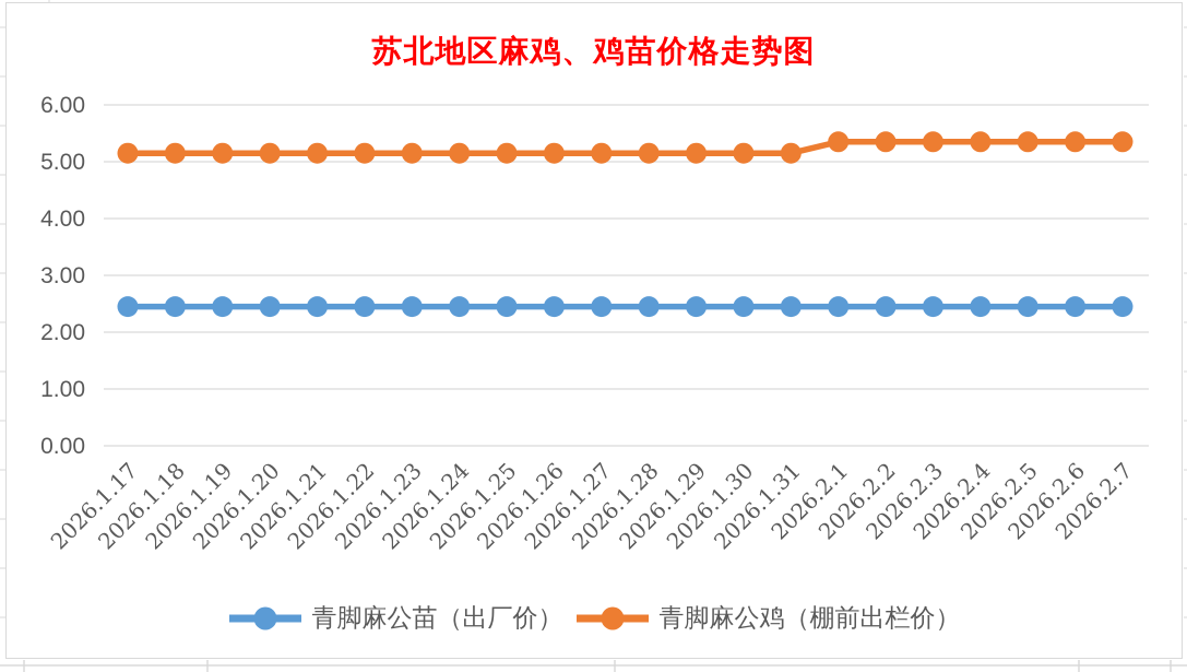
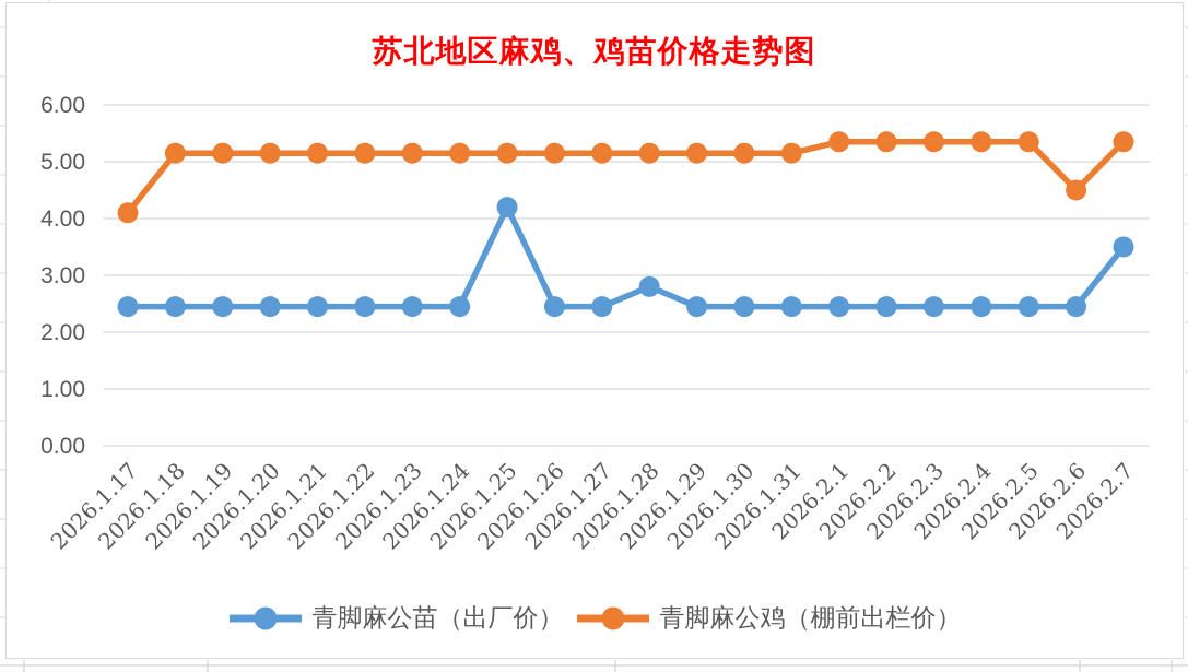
青脚麻公鸡（棚前出栏价）/2026.1.17: 5.2 -> 4.1
青脚麻公苗（出厂价）/2026.1.25: 2.5 -> 4.2
青脚麻公苗（出厂价）/2026.1.28: 2.5 -> 2.8
青脚麻公鸡（棚前出栏价）/2026.2.6: 5.3 -> 4.5
青脚麻公苗（出厂价）/2026.2.7: 2.5 -> 3.5
